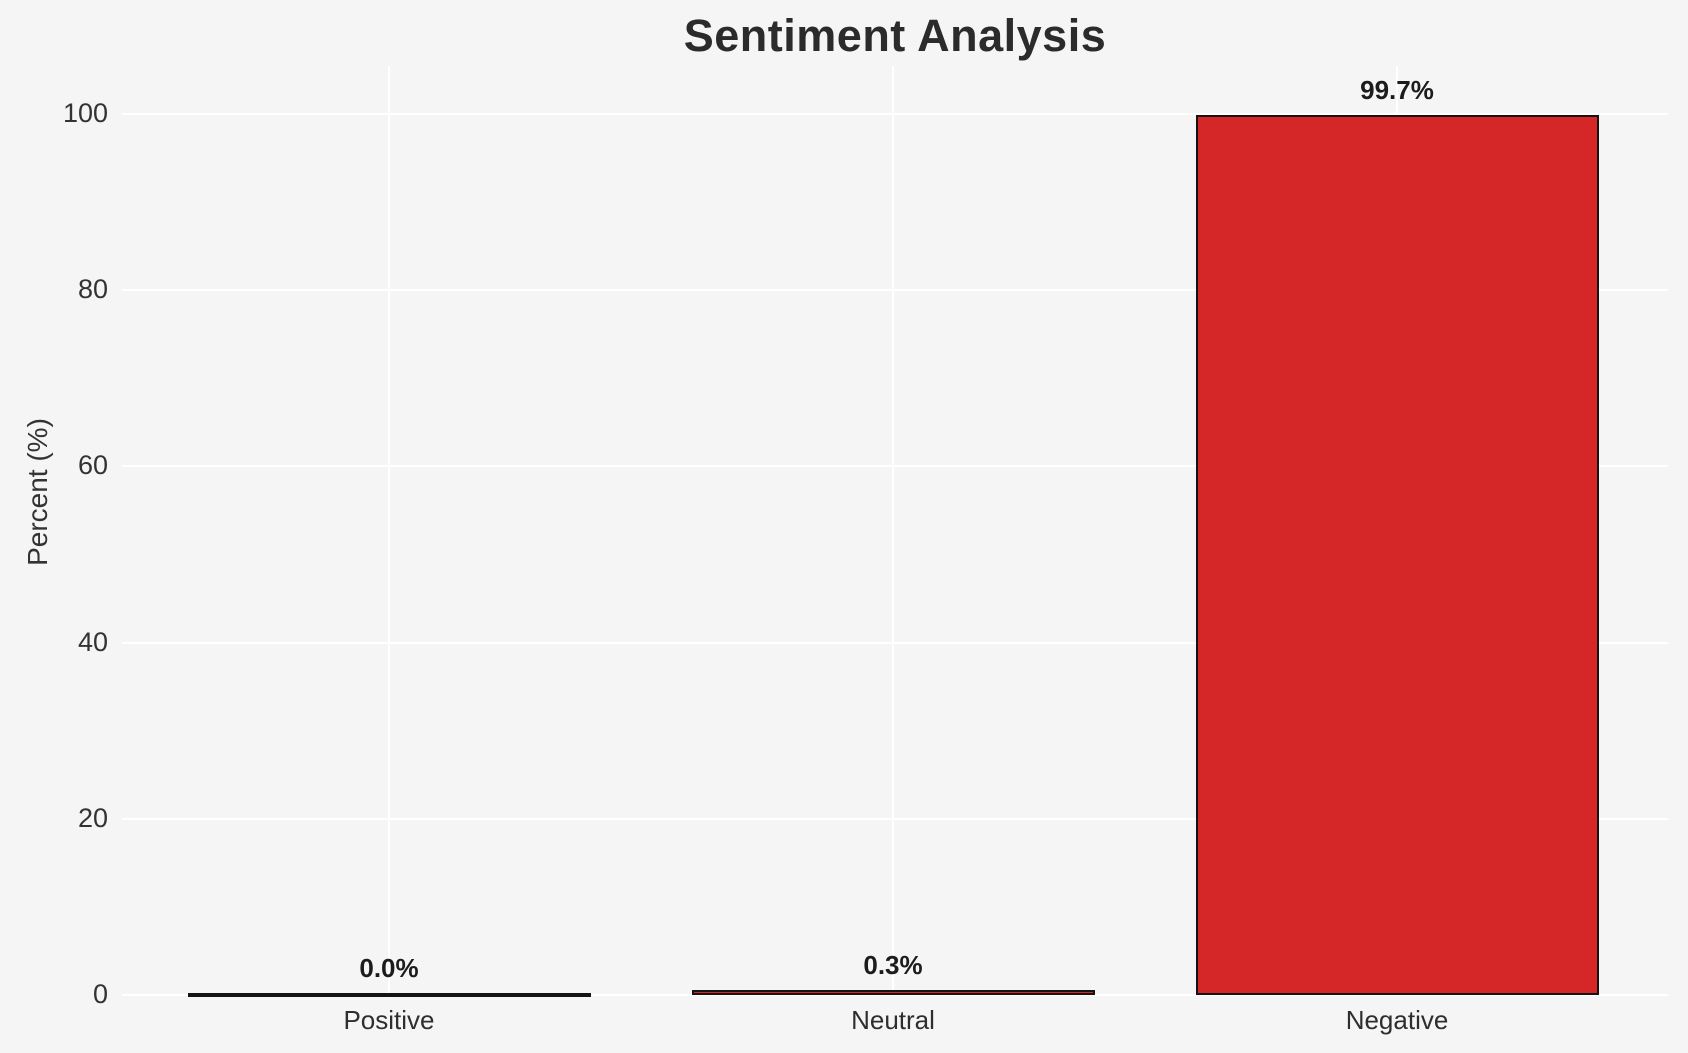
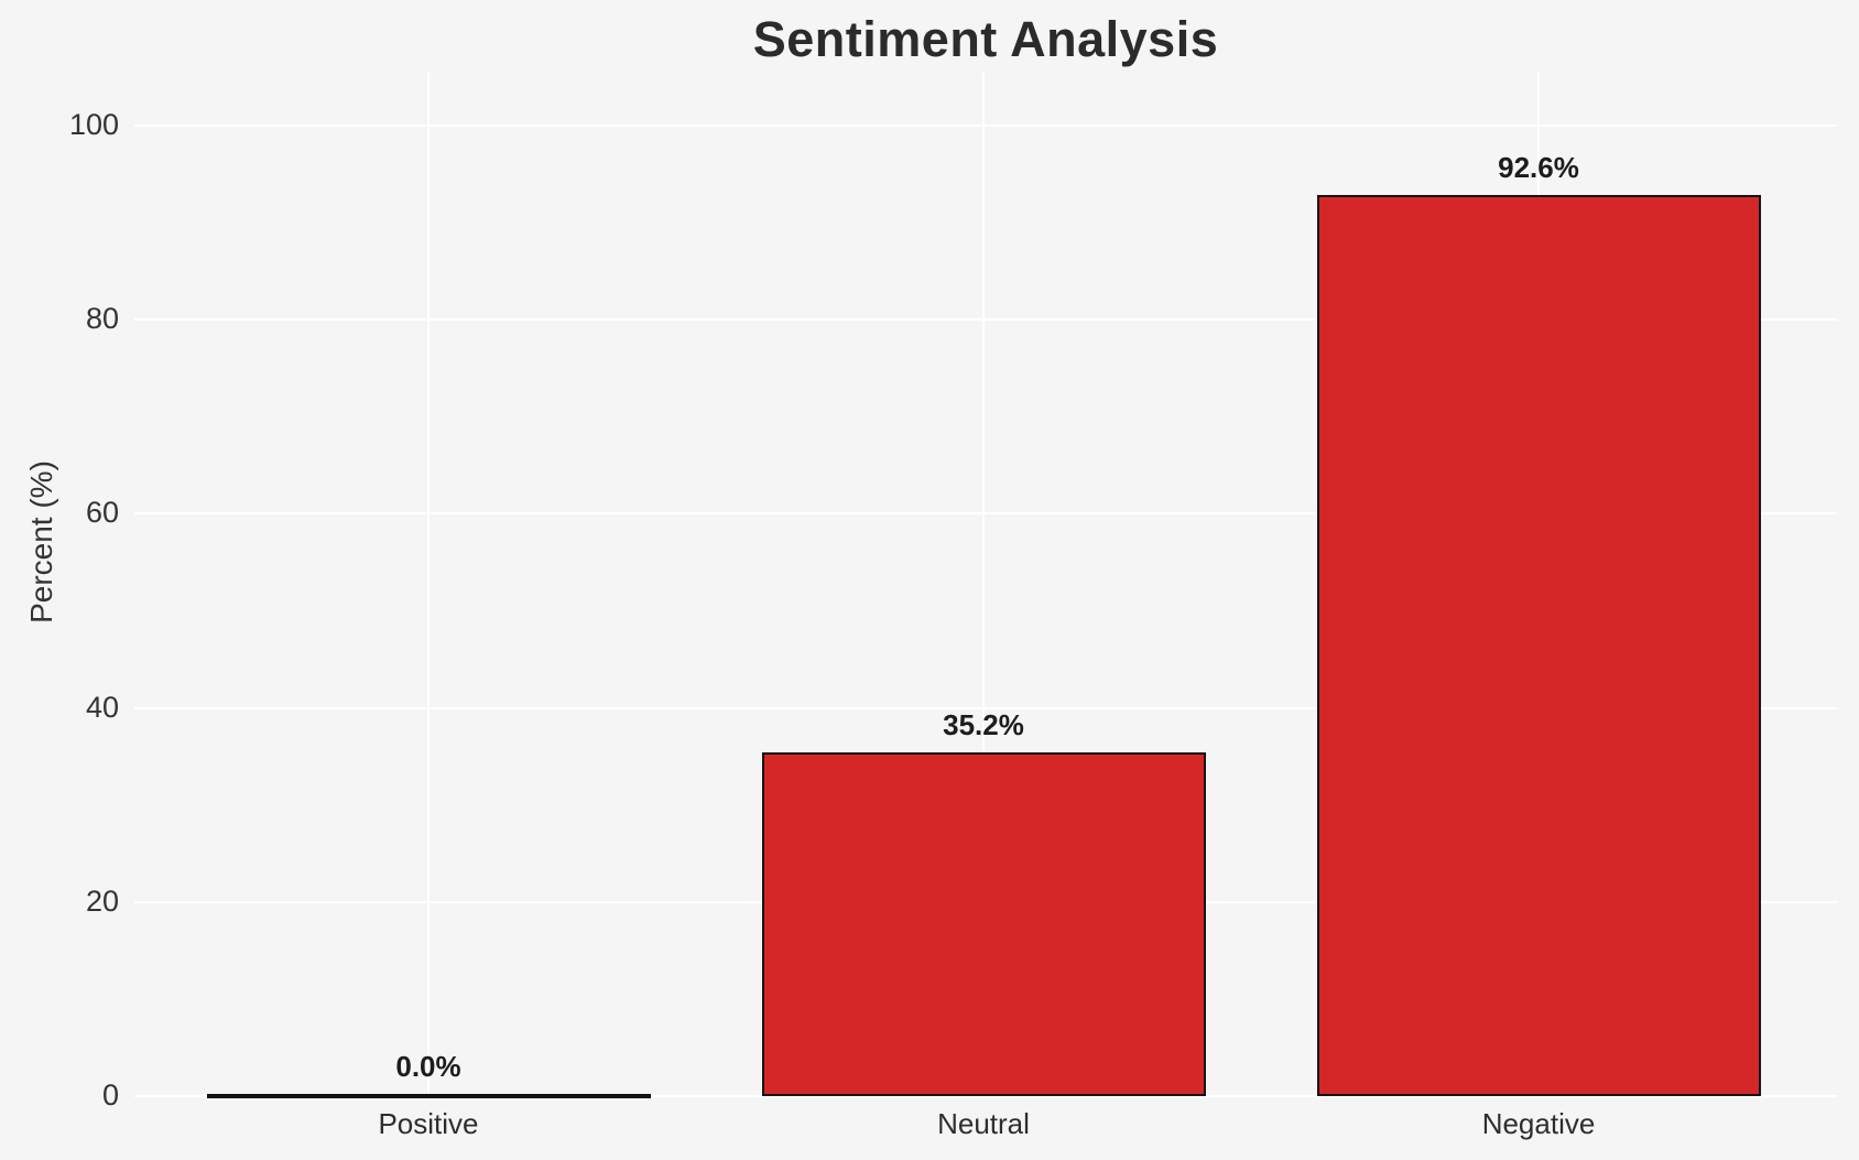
Neutral: 0.3% -> 35.2%
Negative: 99.7% -> 92.6%
